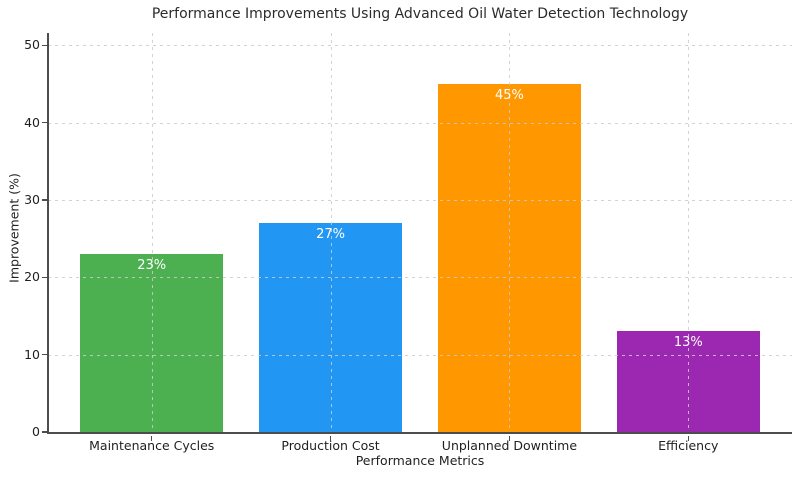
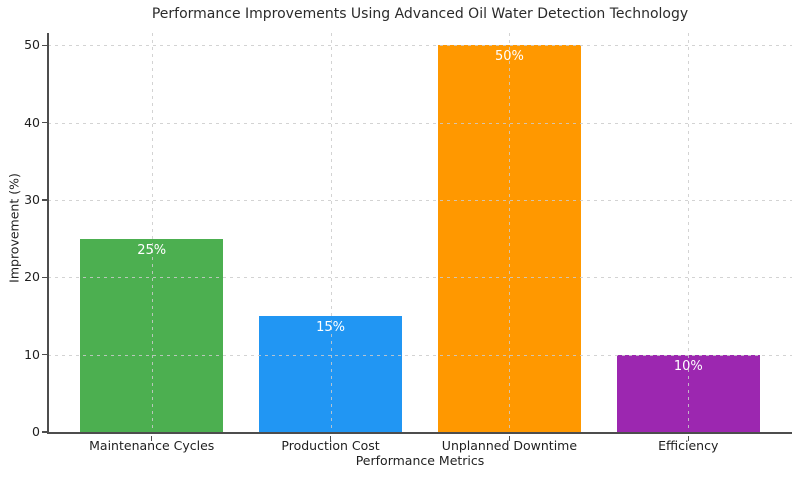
Maintenance Cycles: 23% -> 25%
Production Cost: 27% -> 15%
Unplanned Downtime: 45% -> 50%
Efficiency: 13% -> 10%
